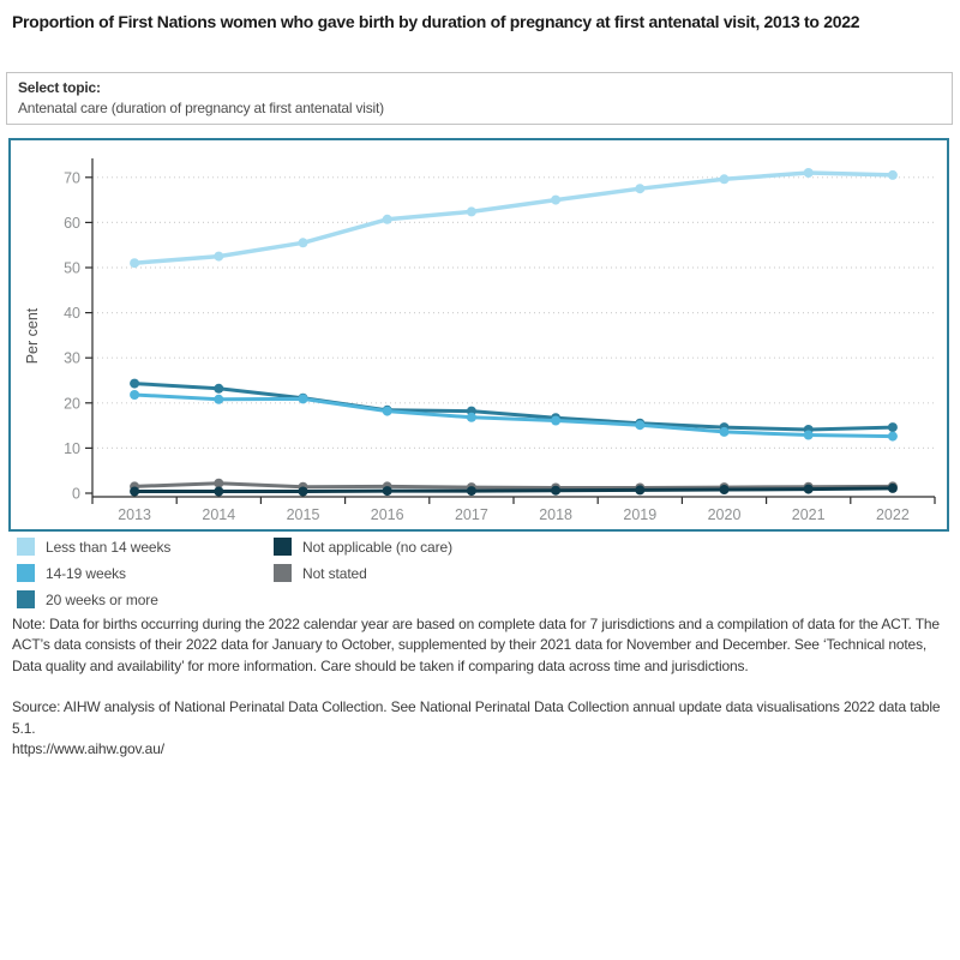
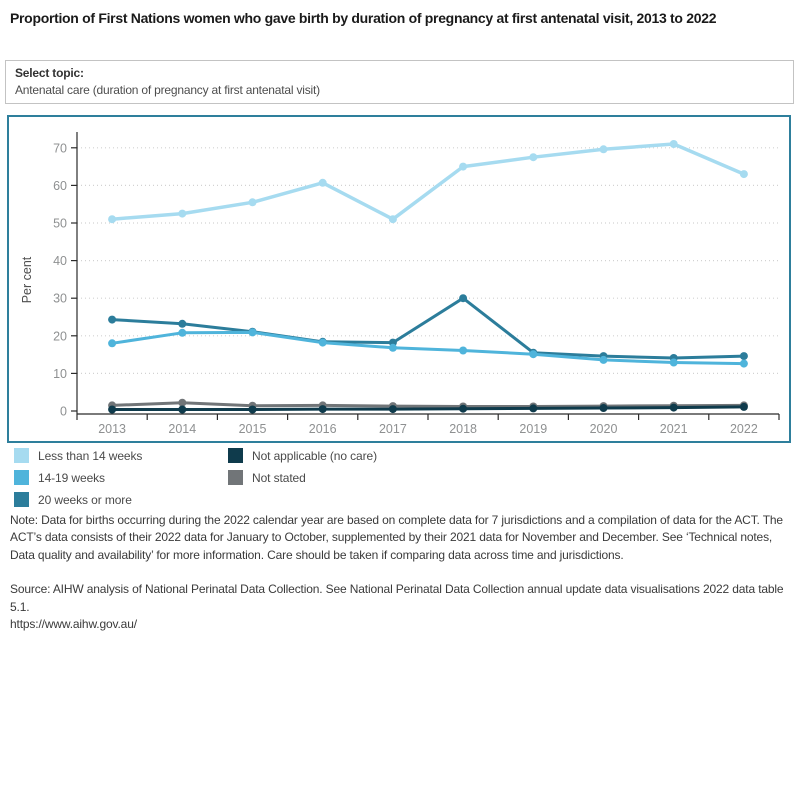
14-19 weeks/2013: 22 -> 18
Less than 14 weeks/2017: 62 -> 51
20 weeks or more/2018: 17 -> 30
Less than 14 weeks/2022: 70 -> 63
